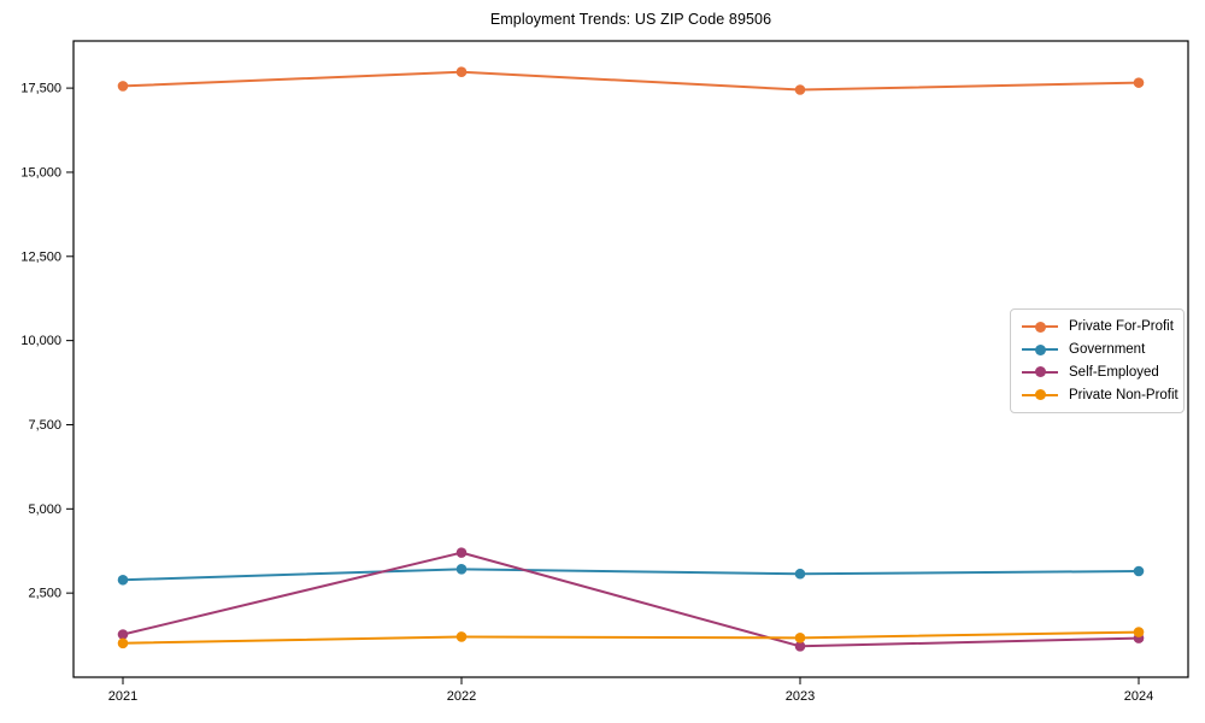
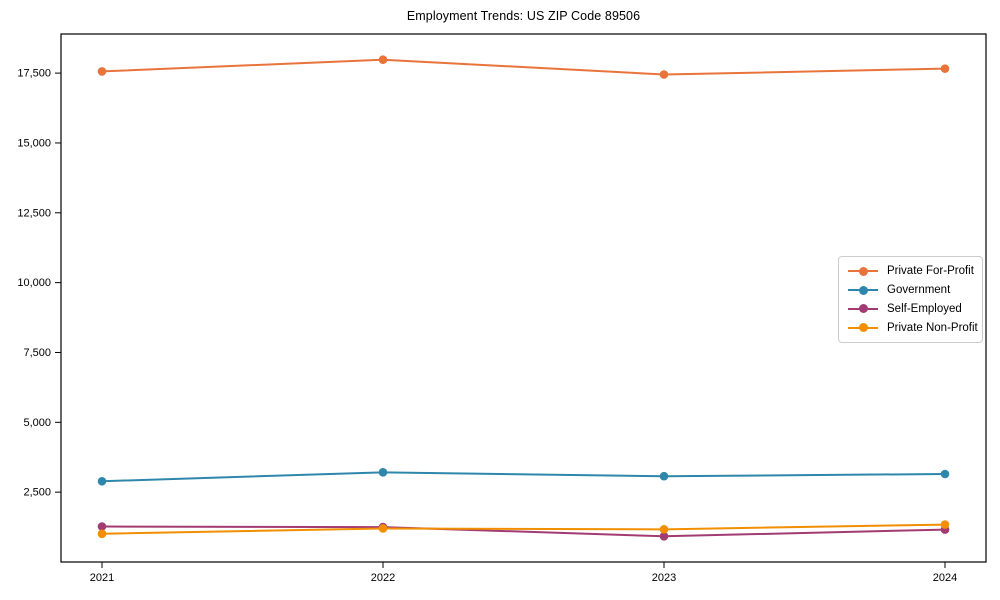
Self-Employed/2022: 3700 -> 1200
